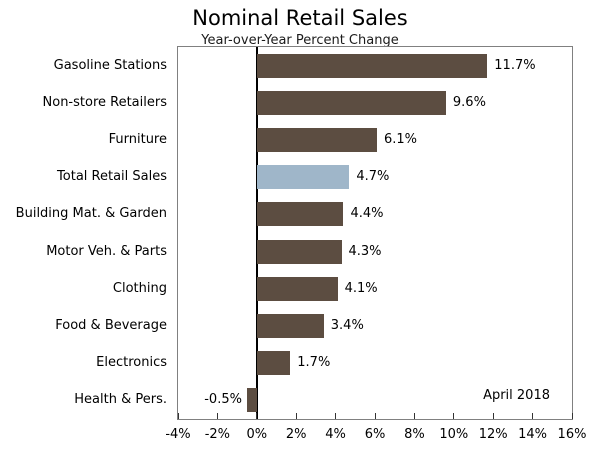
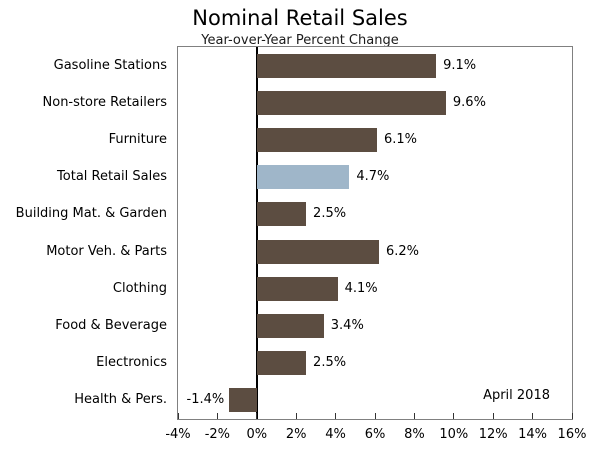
Gasoline Stations: 11.7% -> 9.1%
Building Mat. & Garden: 4.4% -> 2.5%
Motor Veh. & Parts: 4.3% -> 6.2%
Electronics: 1.7% -> 2.5%
Health & Pers.: -0.5% -> -1.4%
